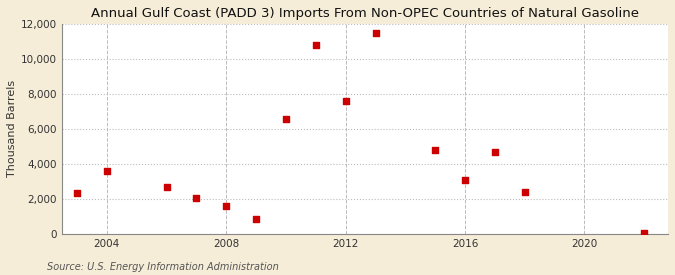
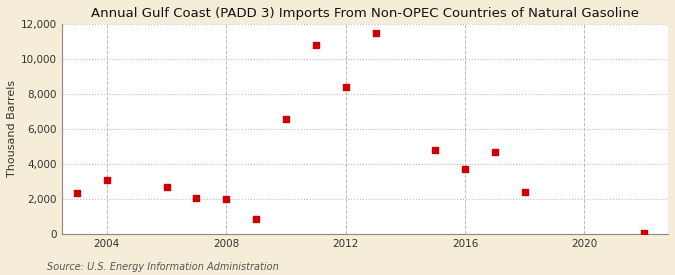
2004: 3,600 -> 3,100
2008: 1,600 -> 2,000
2012: 7,600 -> 8,400
2016: 3,100 -> 3,700
